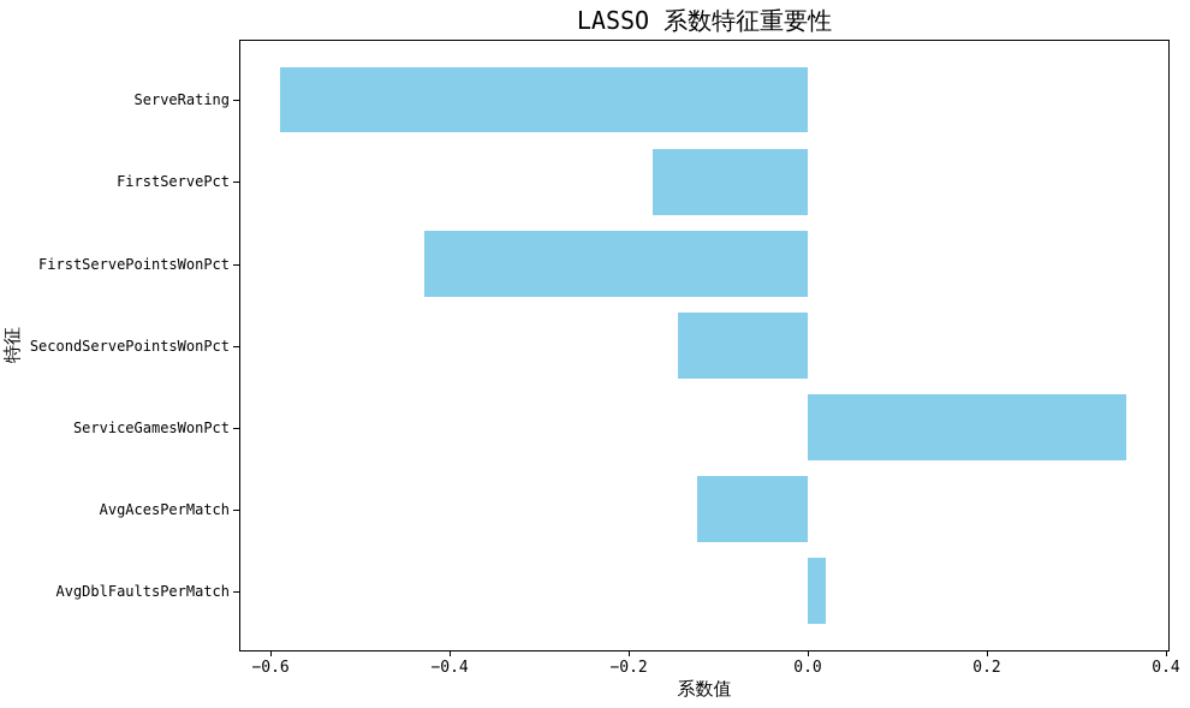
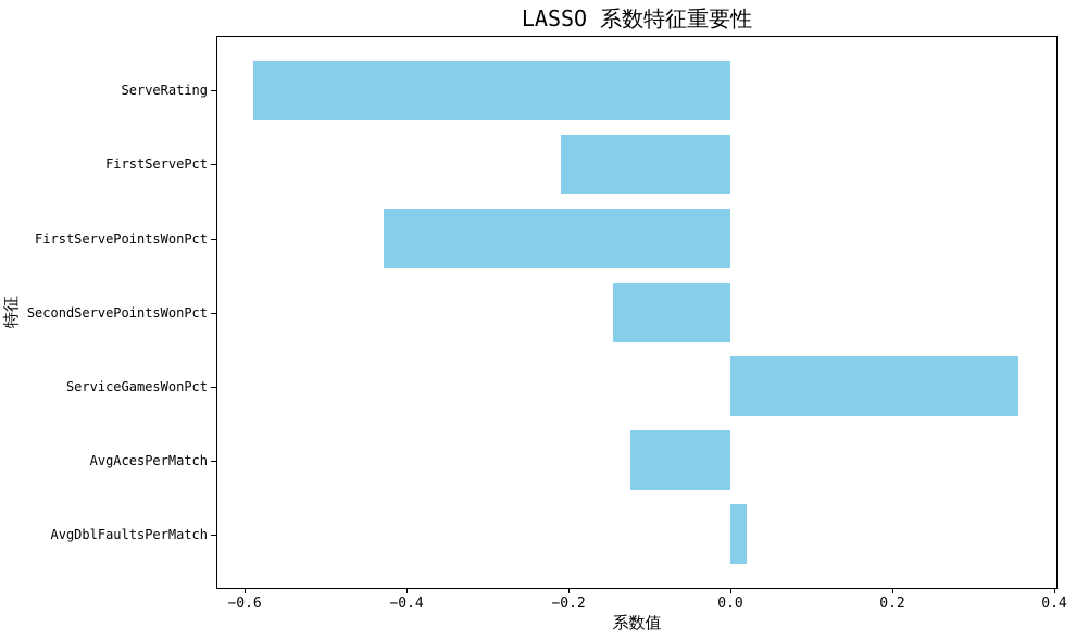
FirstServePct: -0.17 -> -0.21
